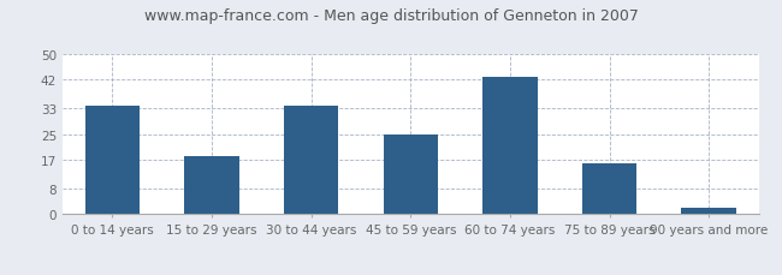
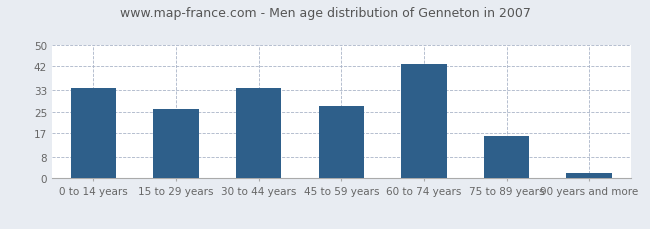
15 to 29 years: 18 -> 26
45 to 59 years: 25 -> 27
